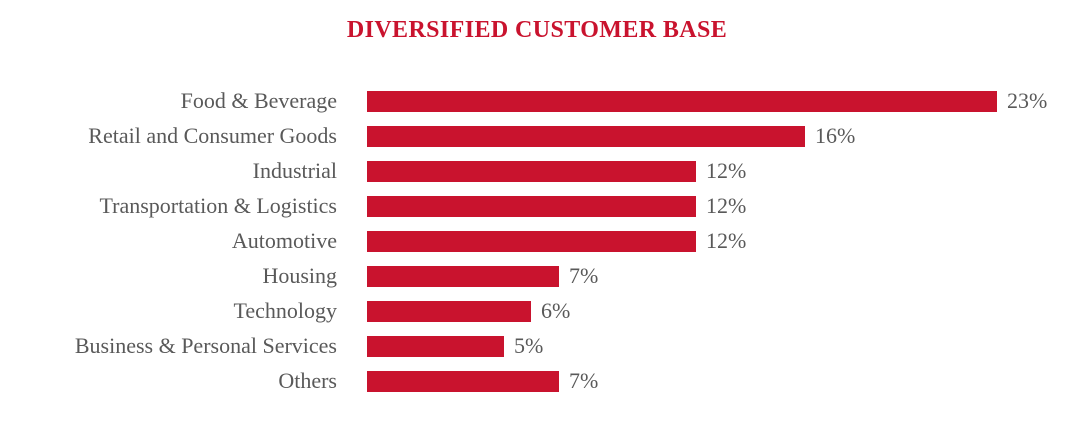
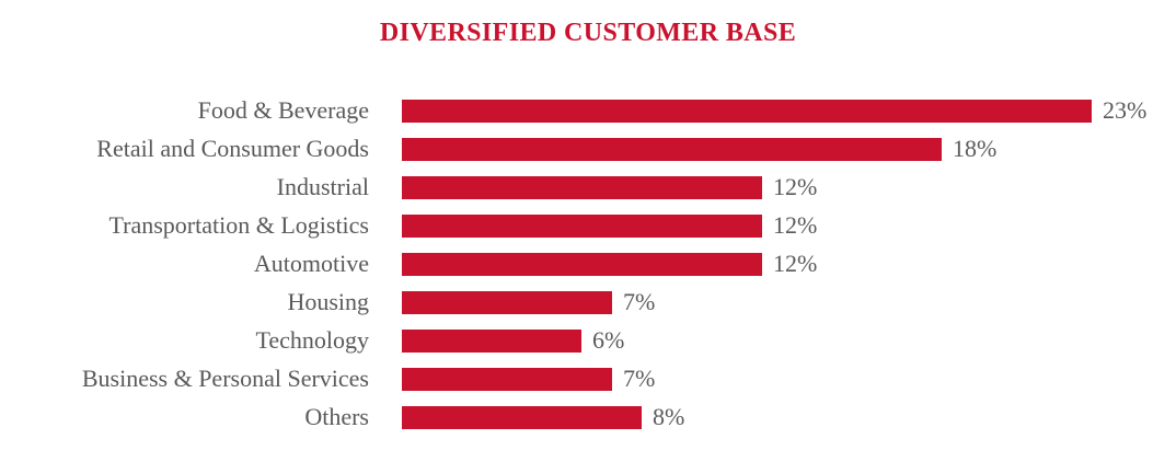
Retail and Consumer Goods: 16% -> 18%
Business & Personal Services: 5% -> 7%
Others: 7% -> 8%
